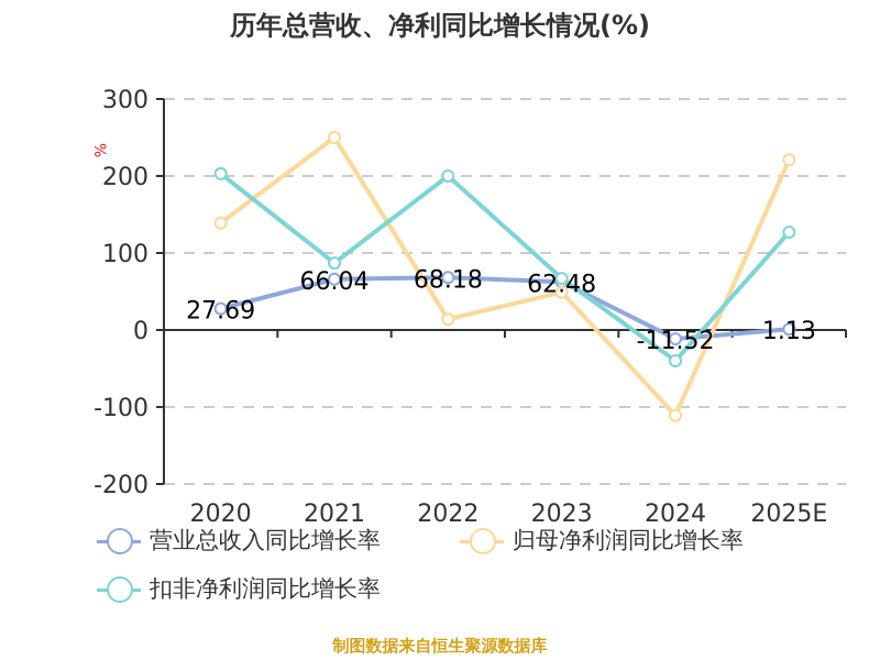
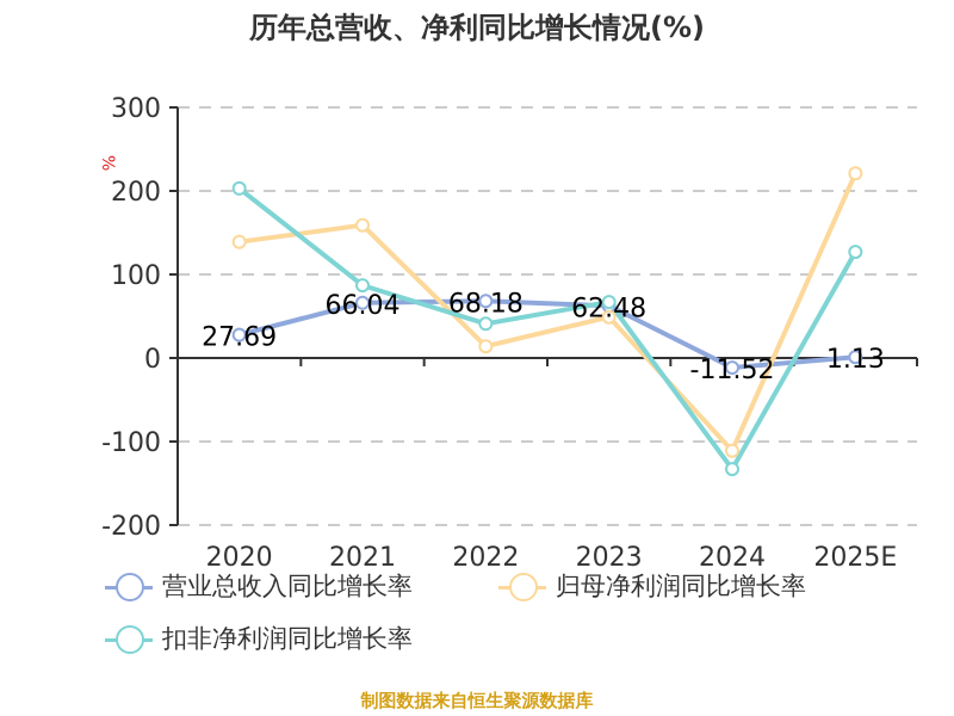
归母净利润同比增长率/2021: 250 -> 160
扣非净利润同比增长率/2022: 200 -> 40
扣非净利润同比增长率/2024: -40 -> -130
